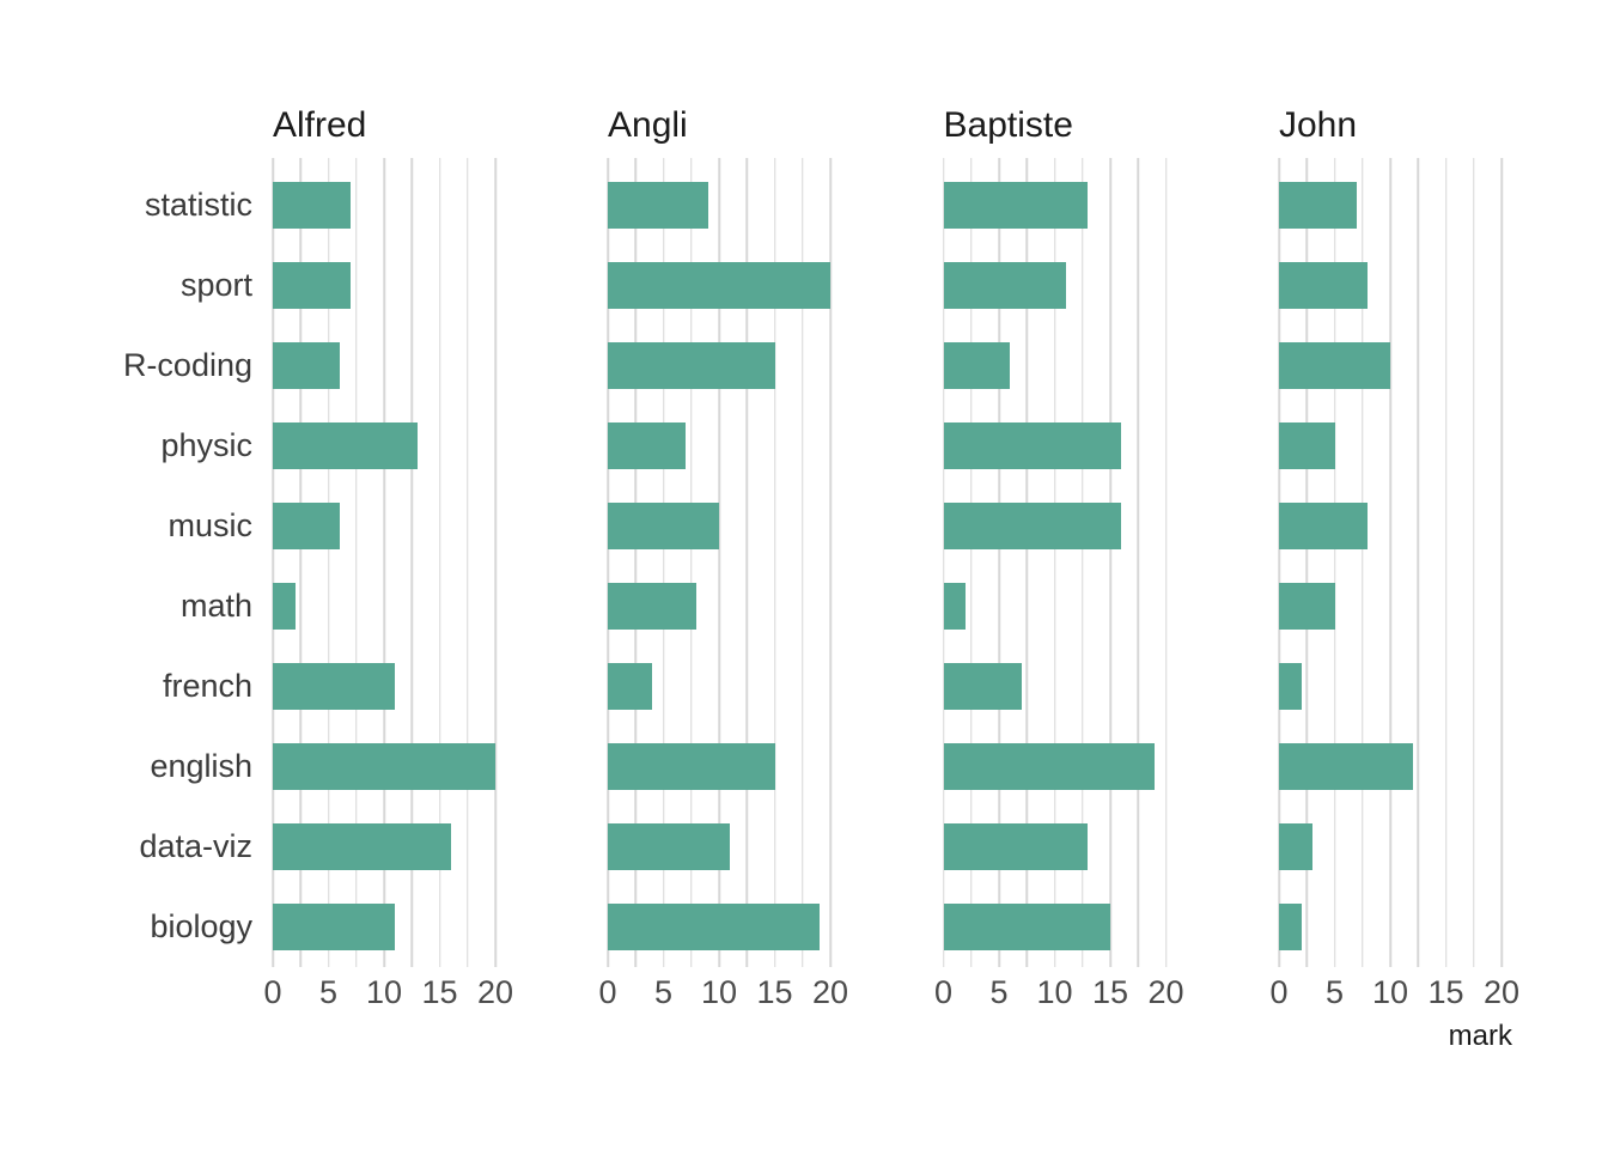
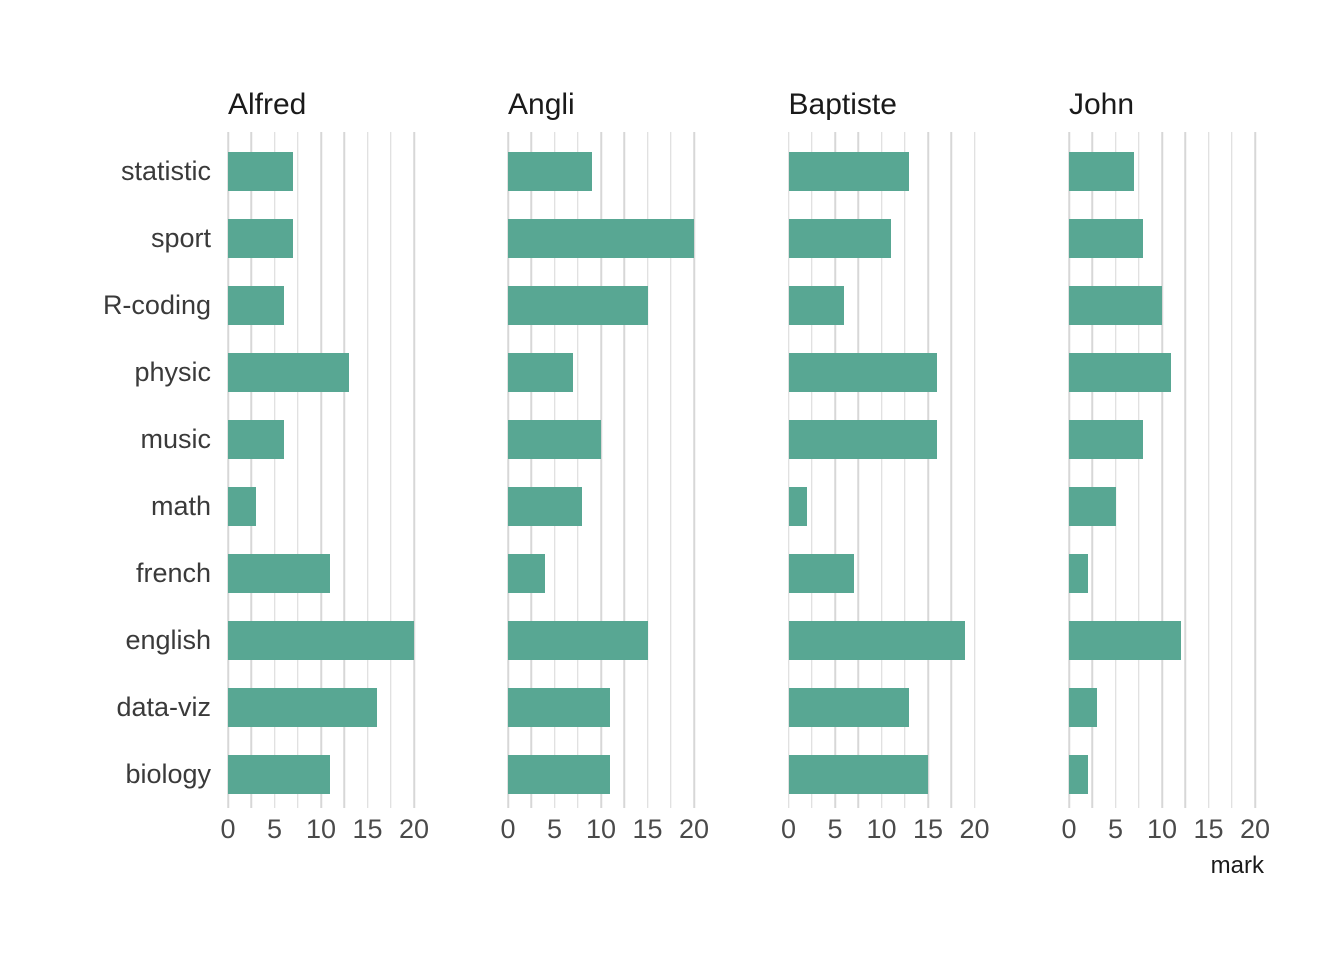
John/physic: 5 -> 11
Alfred/math: 2 -> 3
Angli/biology: 19 -> 11
